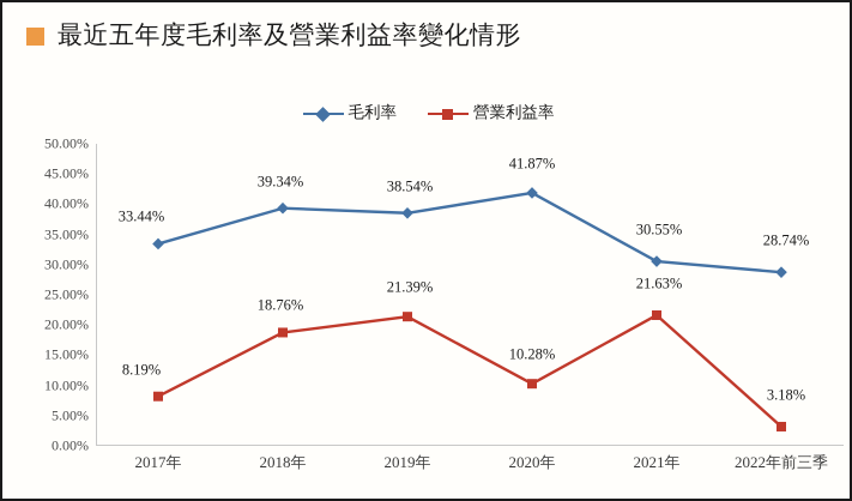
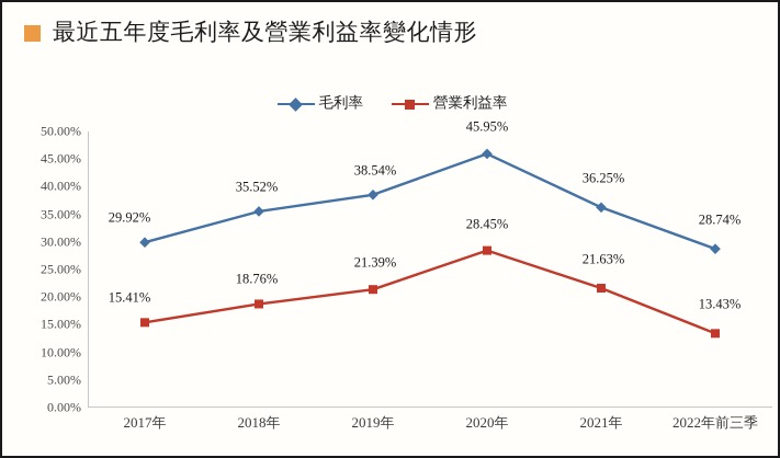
毛利率/2017年: 33.44% -> 29.92%
營業利益率/2017年: 8.19% -> 15.41%
毛利率/2018年: 39.34% -> 35.52%
毛利率/2020年: 41.87% -> 45.95%
營業利益率/2020年: 10.28% -> 28.45%
毛利率/2021年: 30.55% -> 36.25%
營業利益率/2022年前三季: 3.18% -> 13.43%
